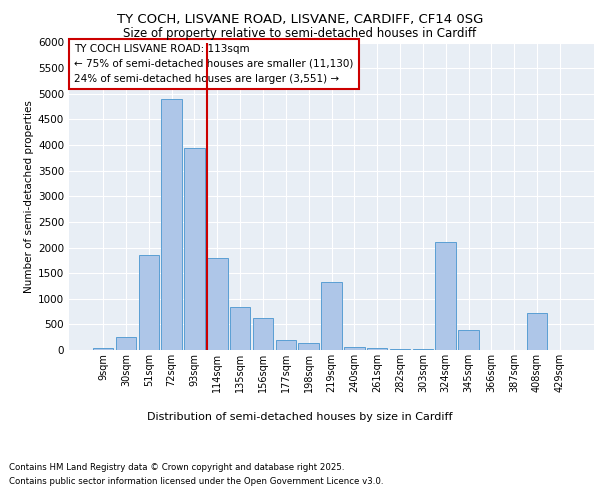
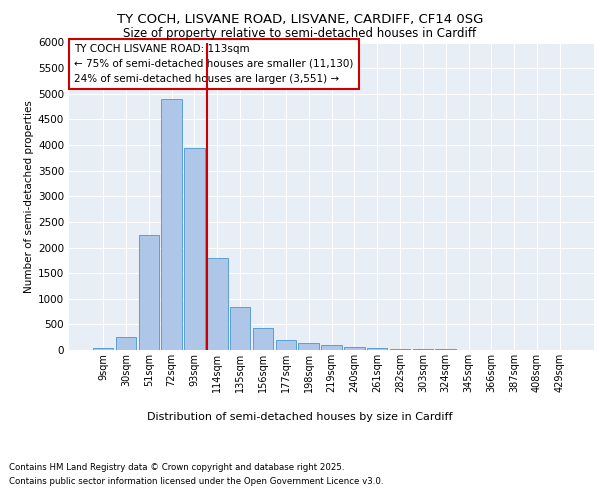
51sqm: 1860 -> 2250
156sqm: 620 -> 420
219sqm: 1320 -> 90
324sqm: 2100 -> 10
345sqm: 400 -> 10
408sqm: 720 -> 0
